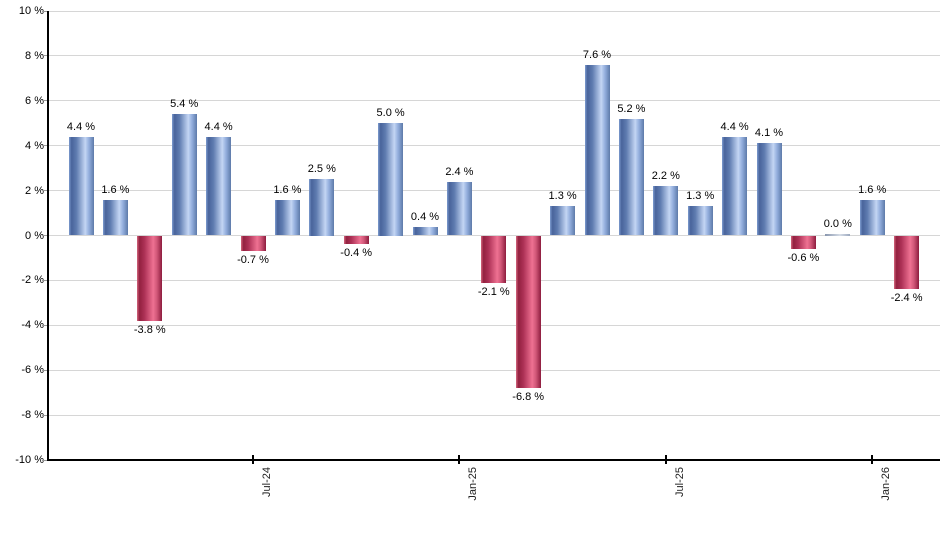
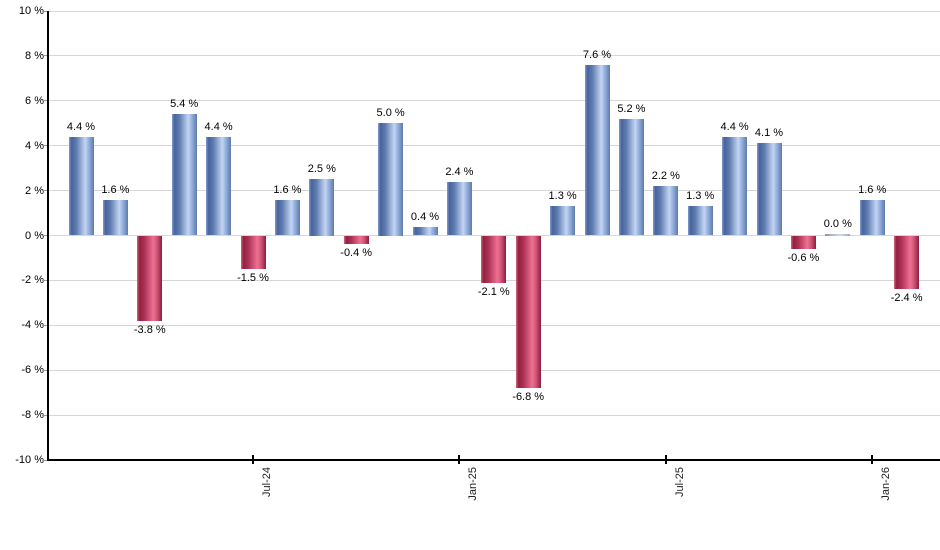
Jul-24: -0.7 -> -1.5
